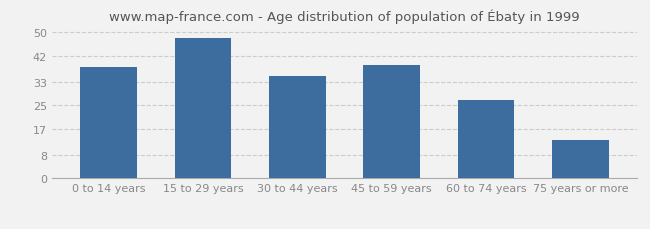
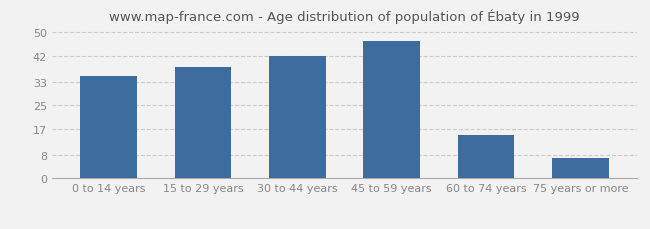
0 to 14 years: 38 -> 35
15 to 29 years: 48 -> 38
30 to 44 years: 35 -> 42
45 to 59 years: 39 -> 47
60 to 74 years: 27 -> 15
75 years or more: 13 -> 7
